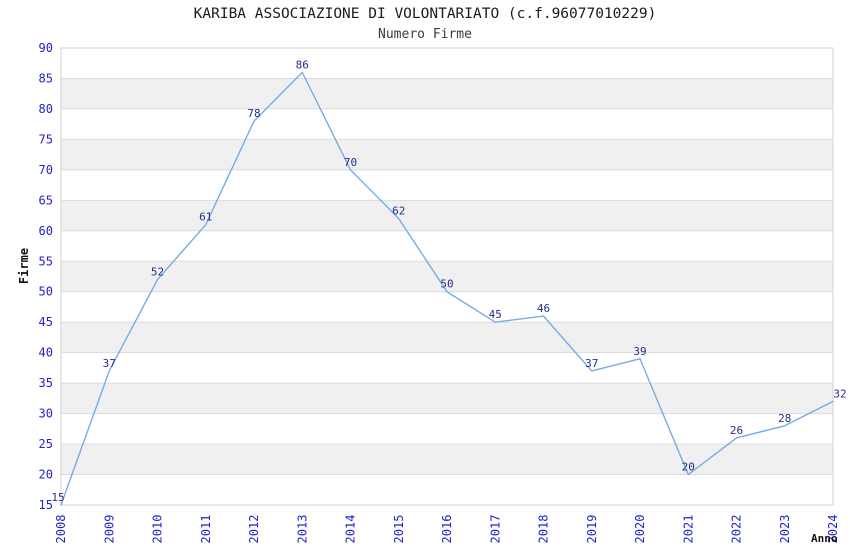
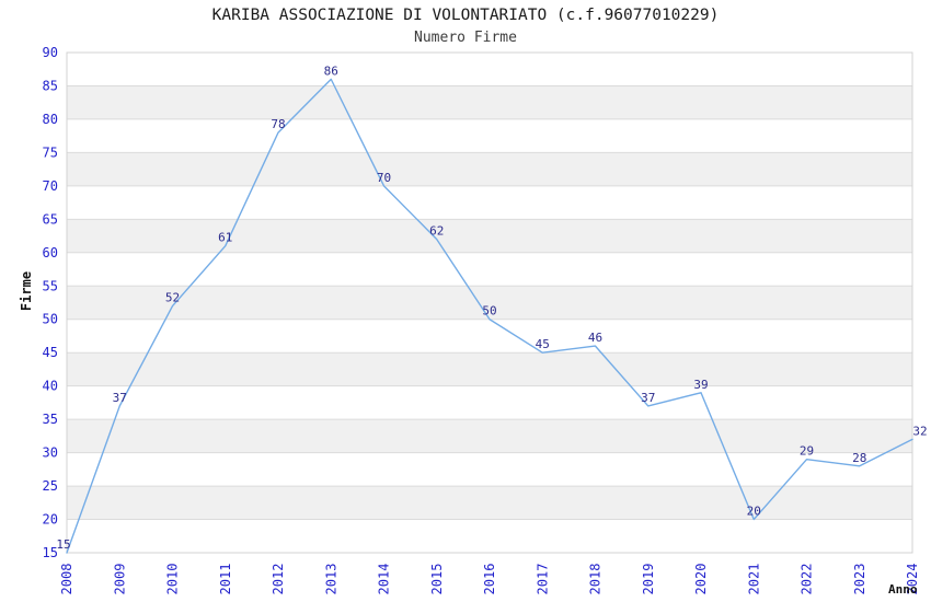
2022: 26 -> 29
